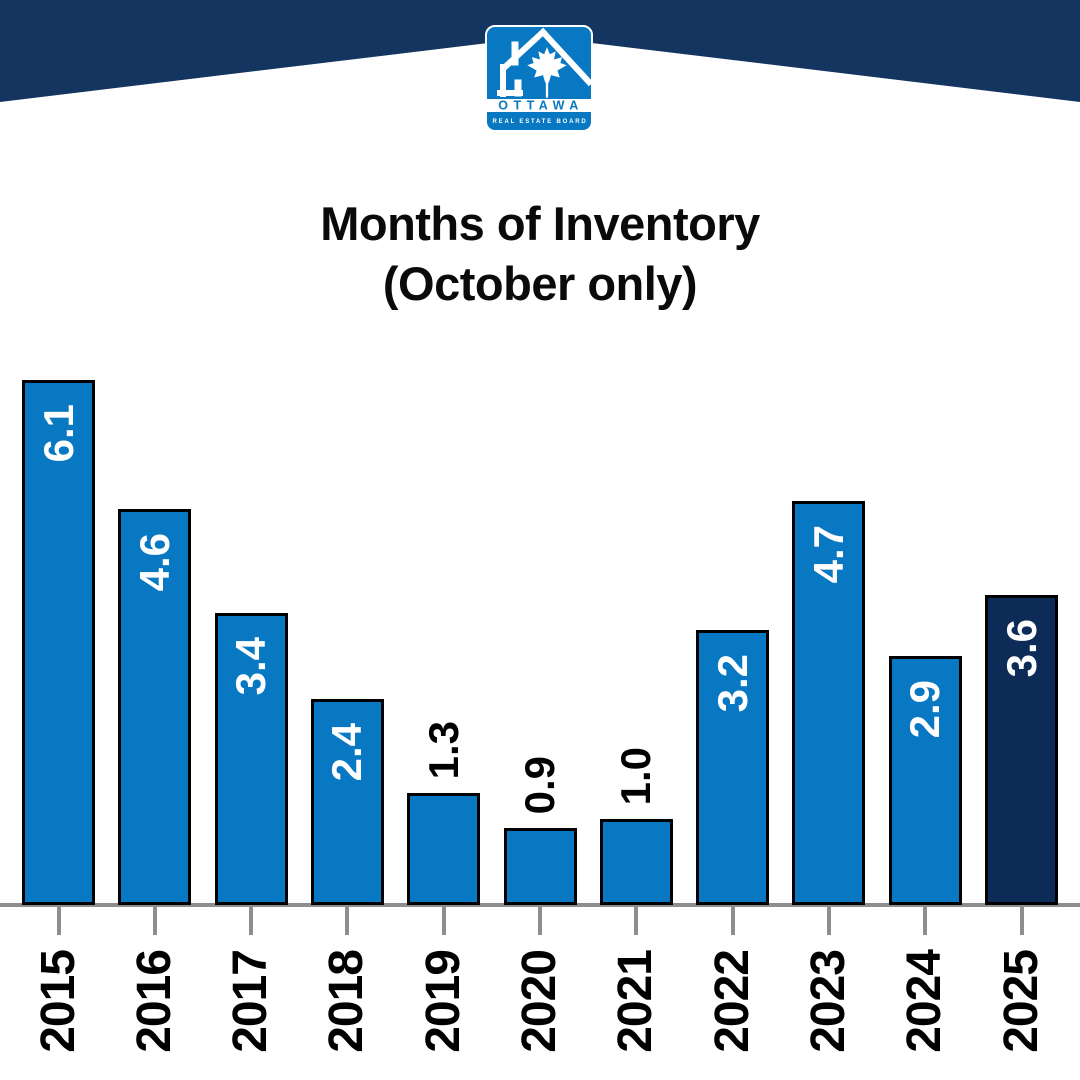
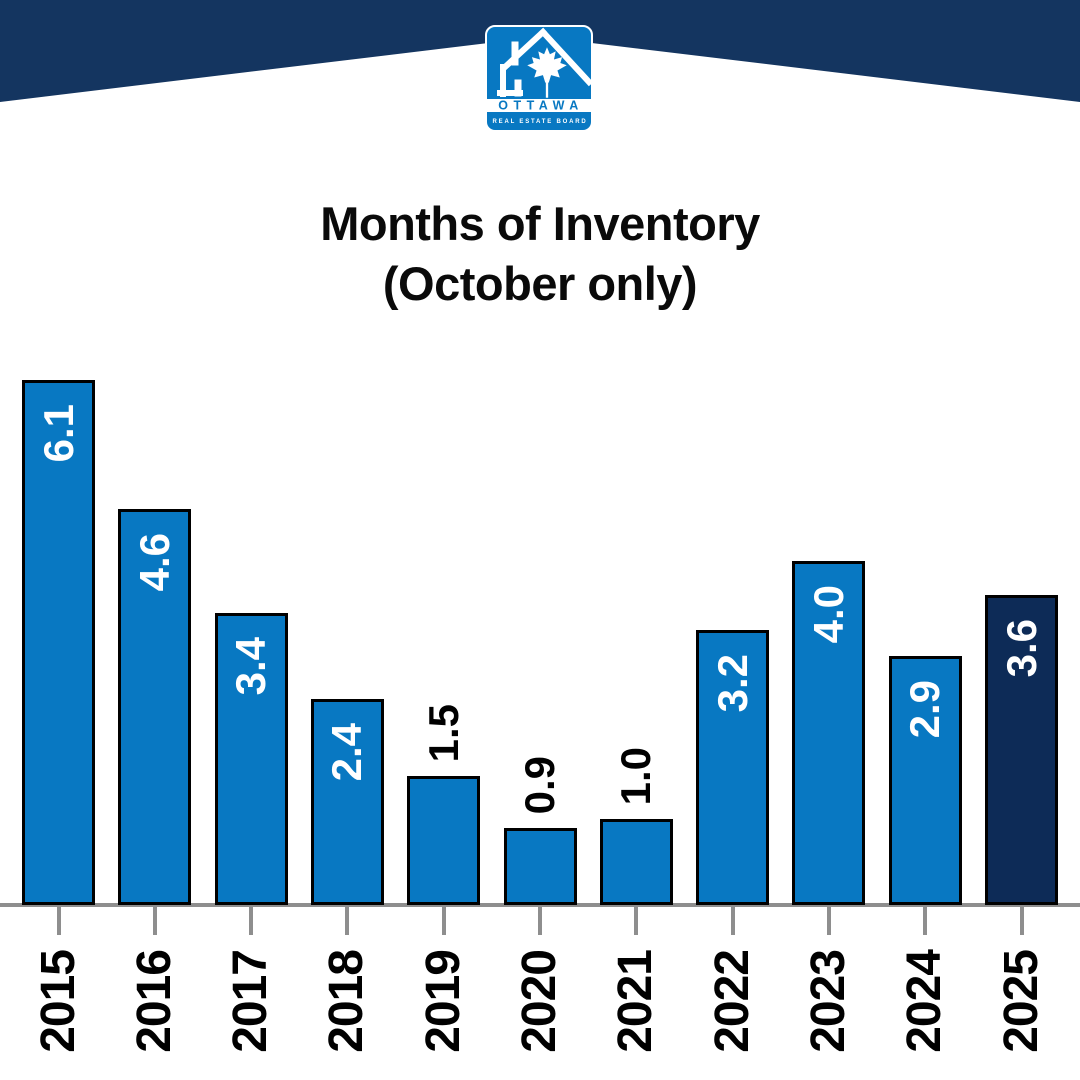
2019: 1.3 -> 1.5
2023: 4.7 -> 4.0
